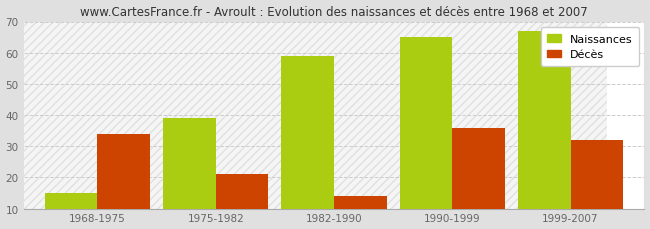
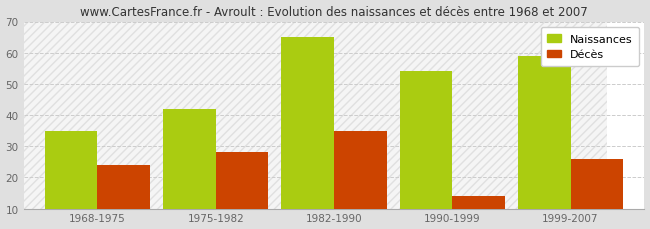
Naissances/1968-1975: 15 -> 35
Décès/1968-1975: 34 -> 24
Naissances/1975-1982: 39 -> 42
Décès/1975-1982: 21 -> 28
Naissances/1982-1990: 59 -> 65
Décès/1982-1990: 14 -> 35
Naissances/1990-1999: 65 -> 54
Décès/1990-1999: 36 -> 14
Naissances/1999-2007: 67 -> 59
Décès/1999-2007: 32 -> 26
